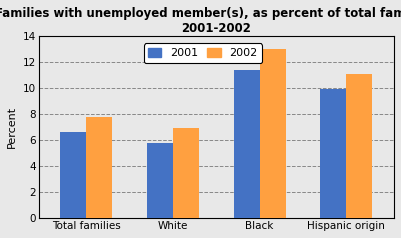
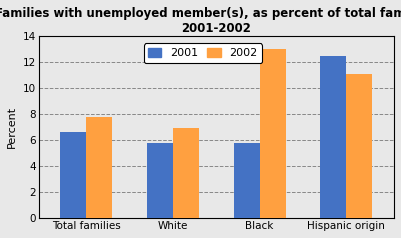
2001/Black: 11.4 -> 5.8
2001/Hispanic origin: 9.9 -> 12.5
